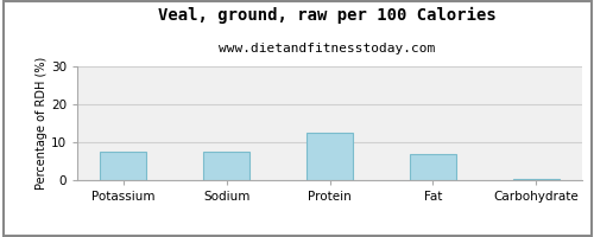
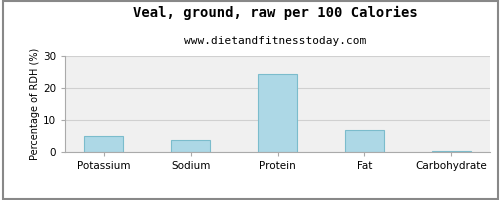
Potassium: 7.5 -> 5.0
Sodium: 7.5 -> 3.7
Protein: 12.5 -> 24.5
